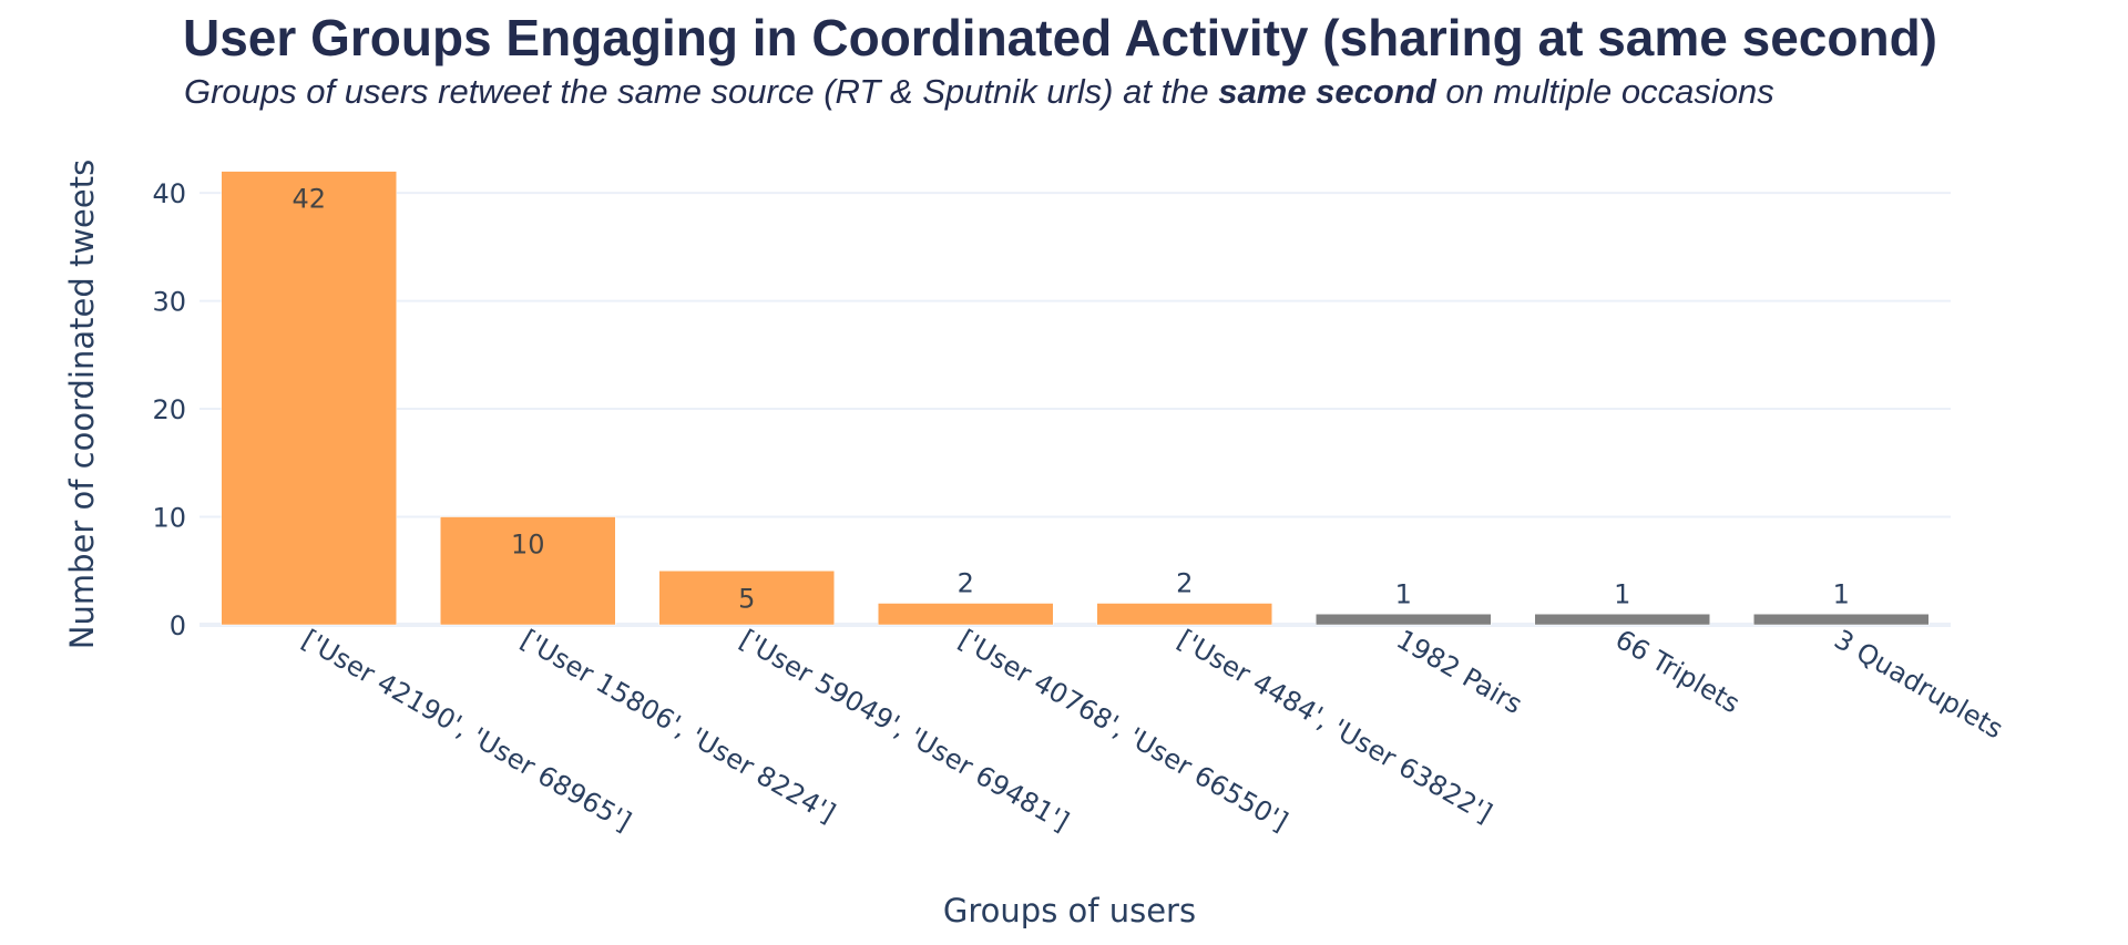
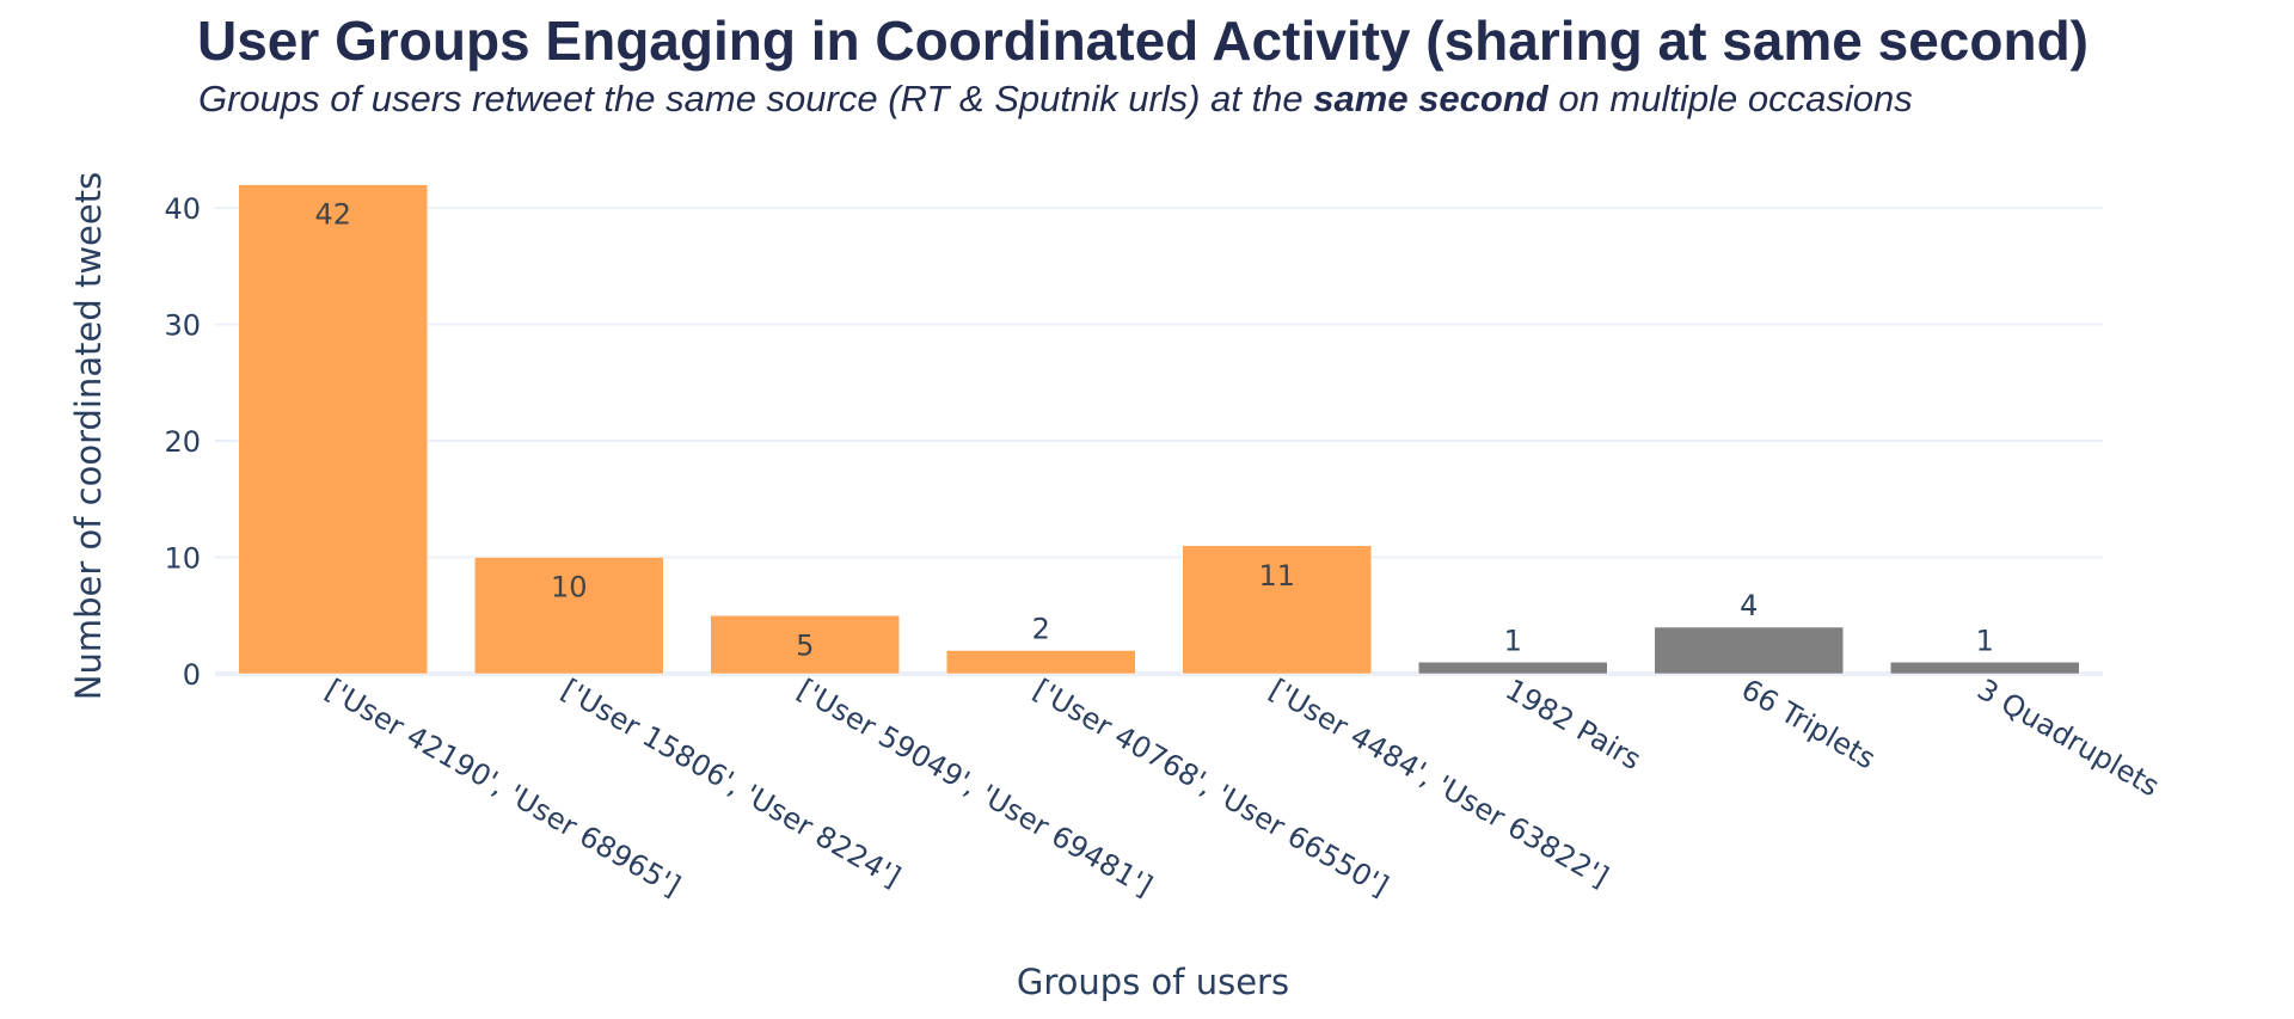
['User 4484', 'User 63822']: 2 -> 11
66 Triplets: 1 -> 4
